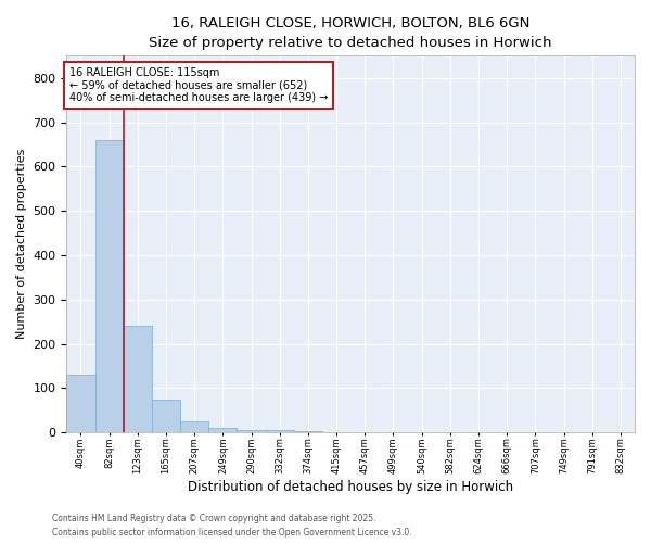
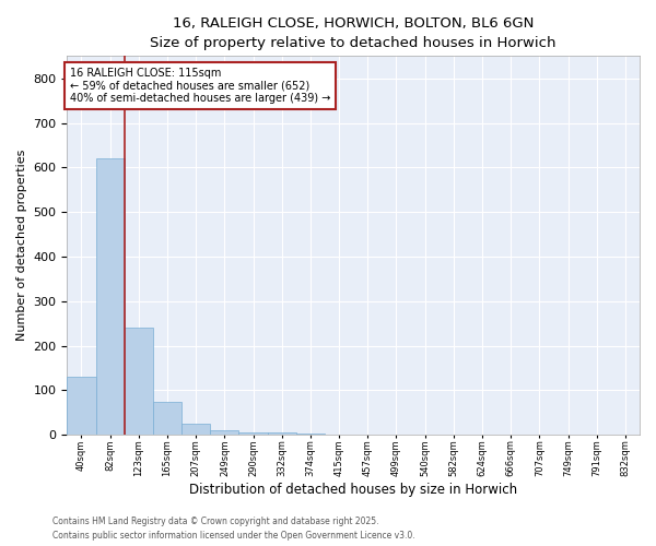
82sqm: 660 -> 620
